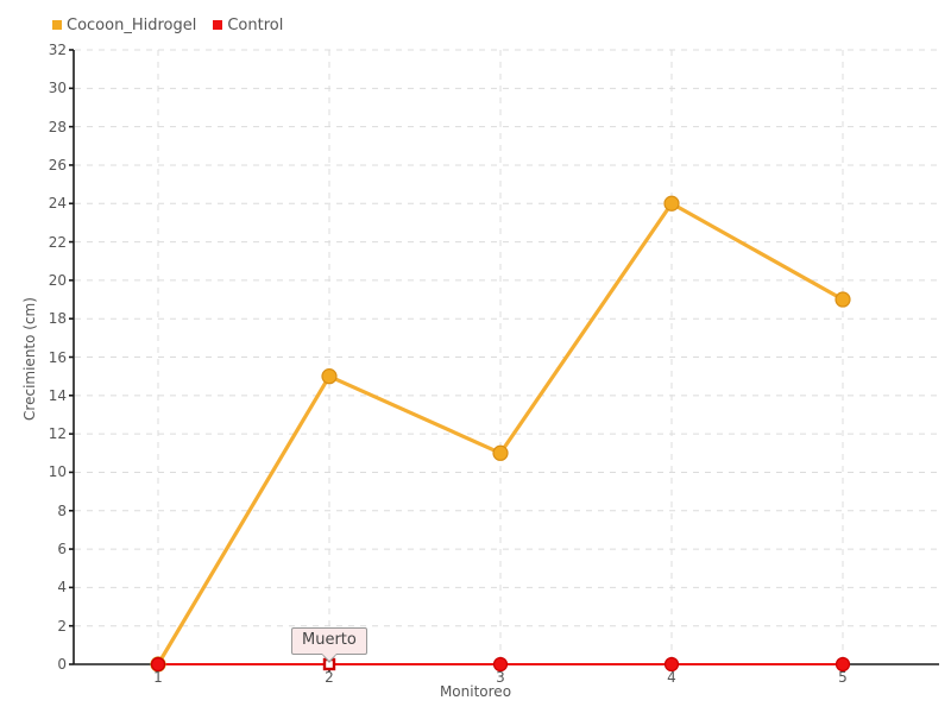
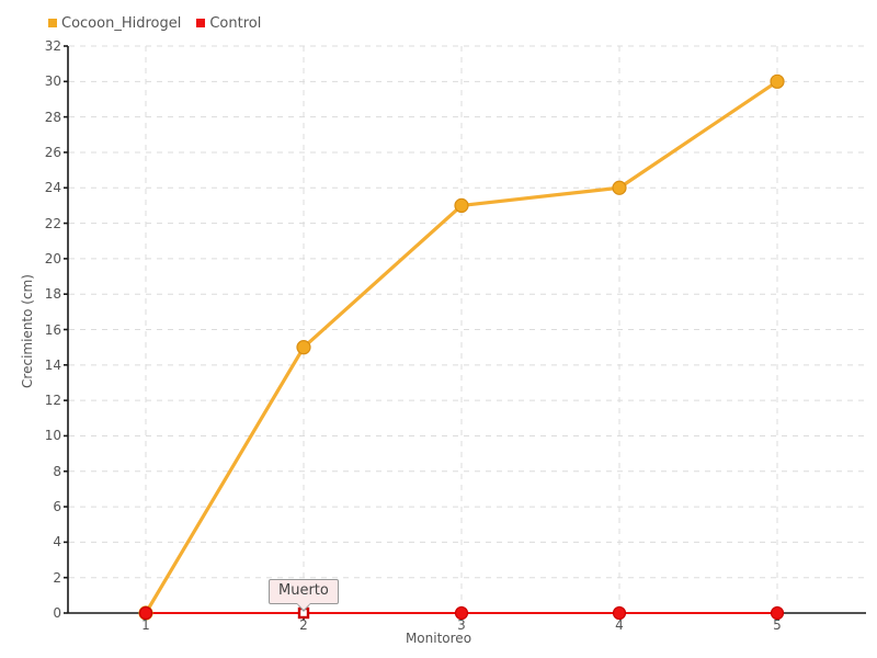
Cocoon_Hidrogel/3: 11 -> 23
Cocoon_Hidrogel/5: 19 -> 30
